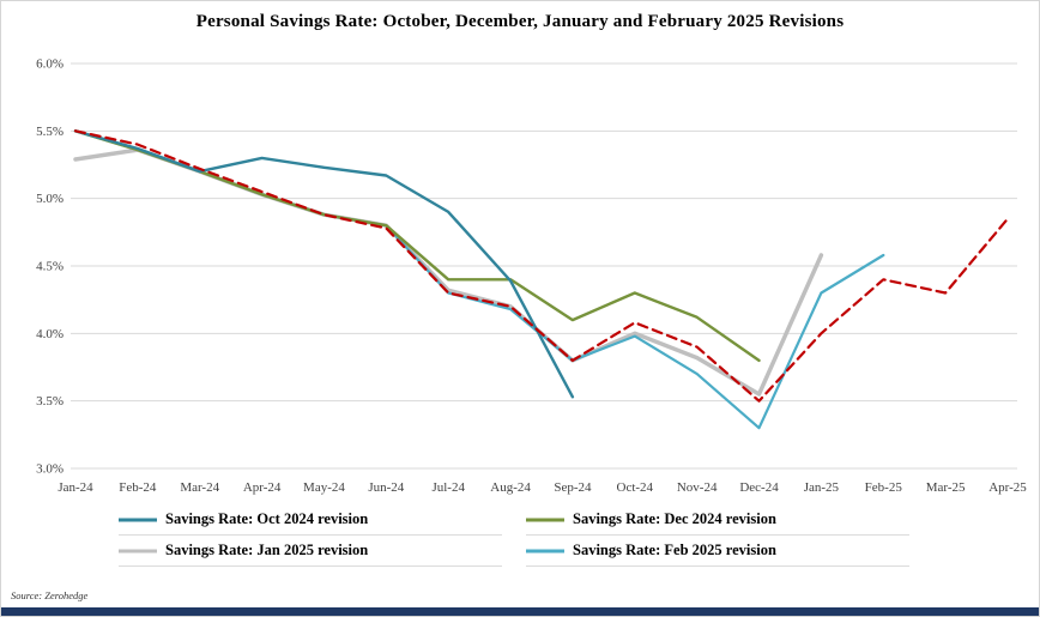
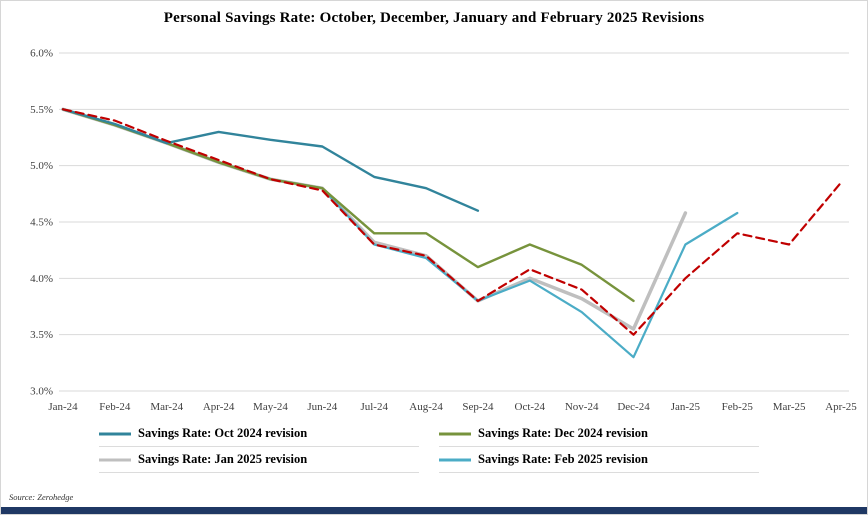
Savings Rate: Jan 2025 revision/Jan-24: 5.29% -> 5.50%
Savings Rate: Oct 2024 revision/Aug-24: 4.39% -> 4.80%
Savings Rate: Oct 2024 revision/Sep-24: 3.53% -> 4.60%
